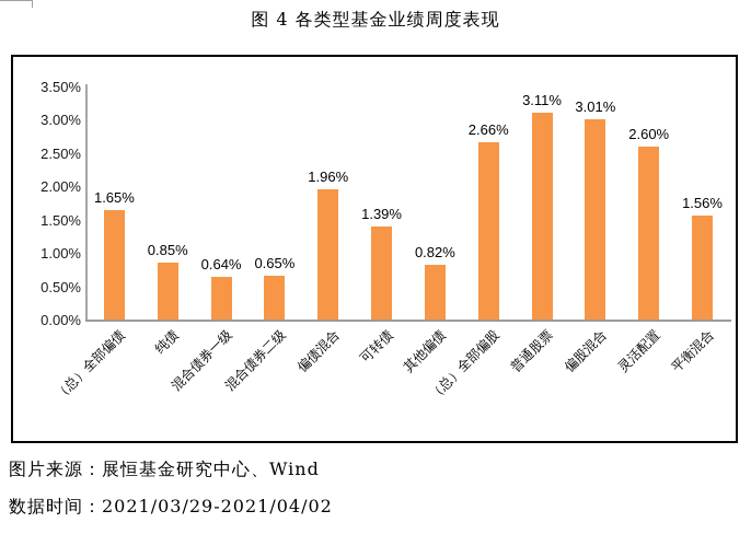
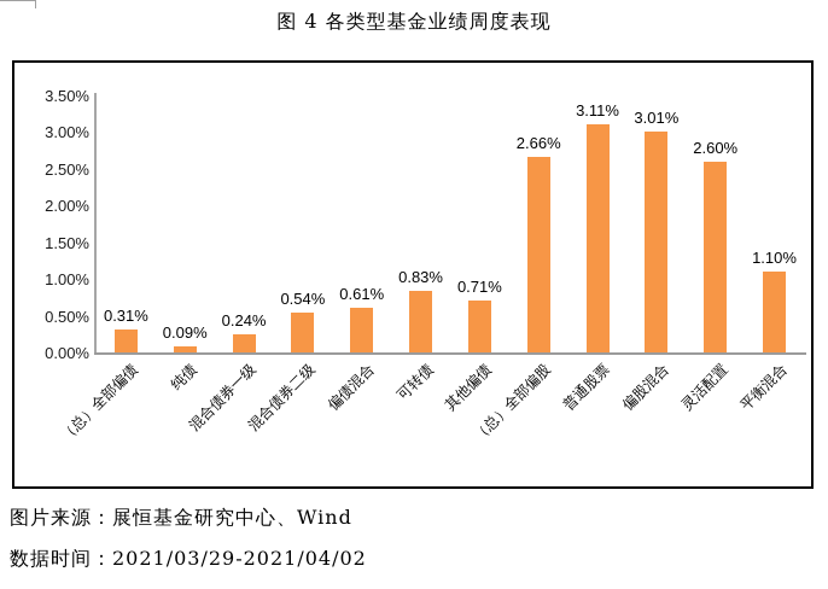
（总）全部偏债: 1.65% -> 0.31%
纯债: 0.85% -> 0.09%
混合债券一级: 0.64% -> 0.24%
混合债券二级: 0.65% -> 0.54%
偏债混合: 1.96% -> 0.61%
可转债: 1.39% -> 0.83%
其他偏债: 0.82% -> 0.71%
平衡混合: 1.56% -> 1.10%
